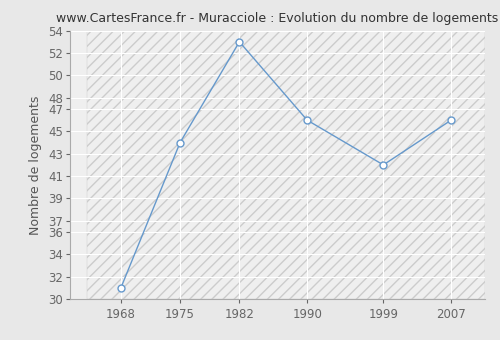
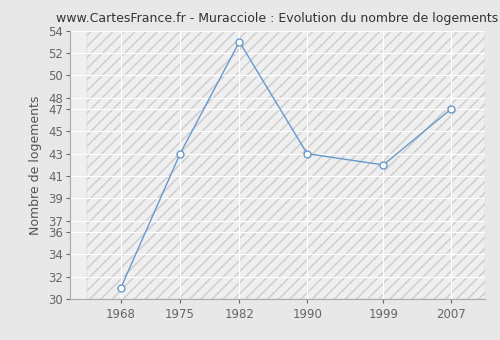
1975: 44 -> 43
1990: 46 -> 43
2007: 46 -> 47
